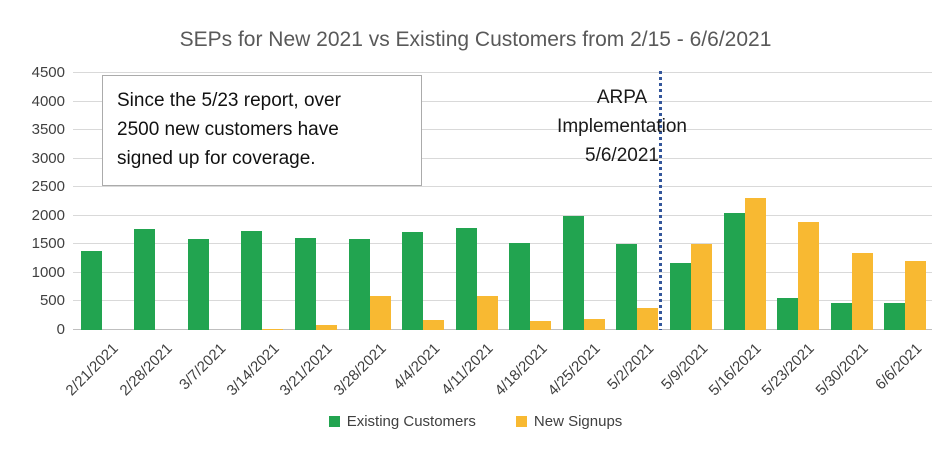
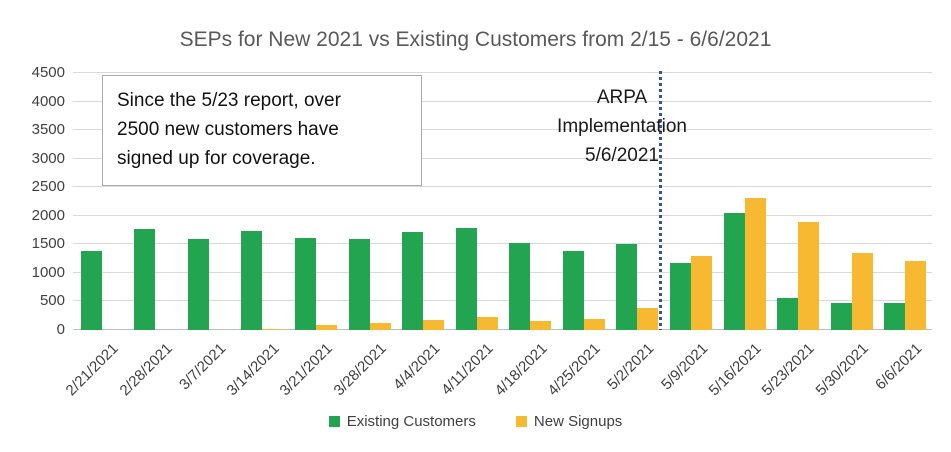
New Signups/3/28/2021: 600 -> 100
New Signups/4/11/2021: 600 -> 200
Existing Customers/4/25/2021: 2000 -> 1400
New Signups/5/9/2021: 1500 -> 1300
